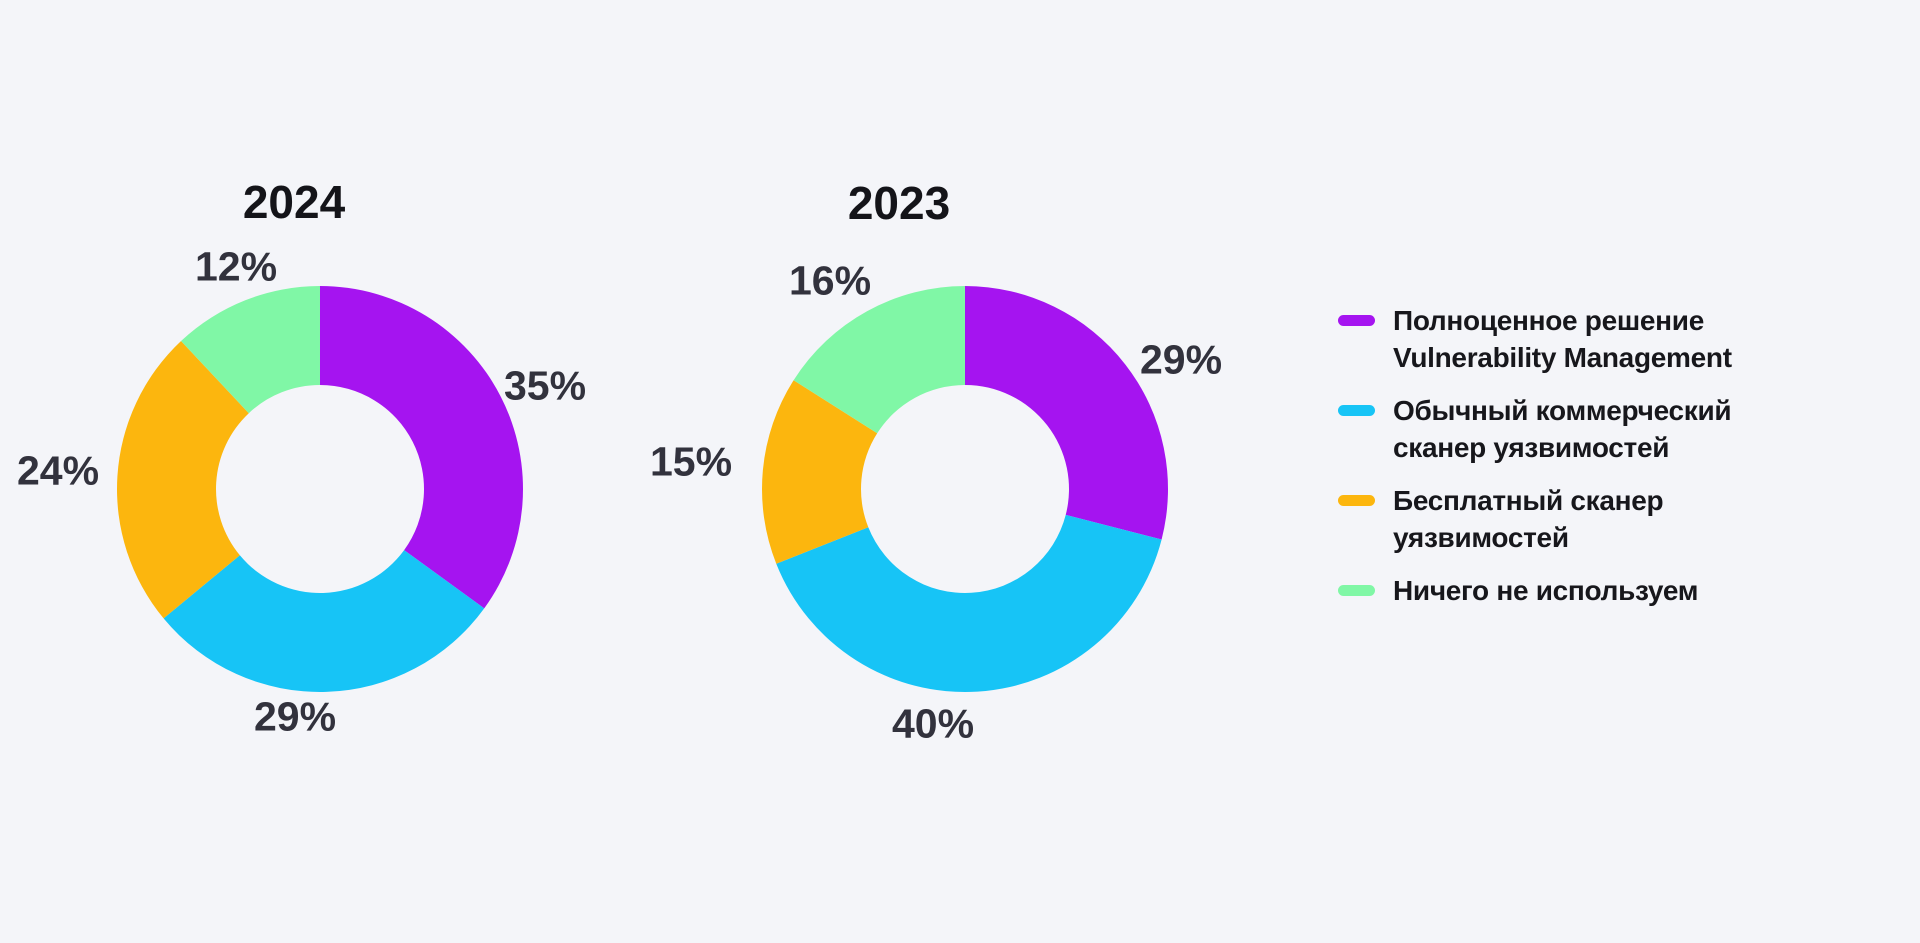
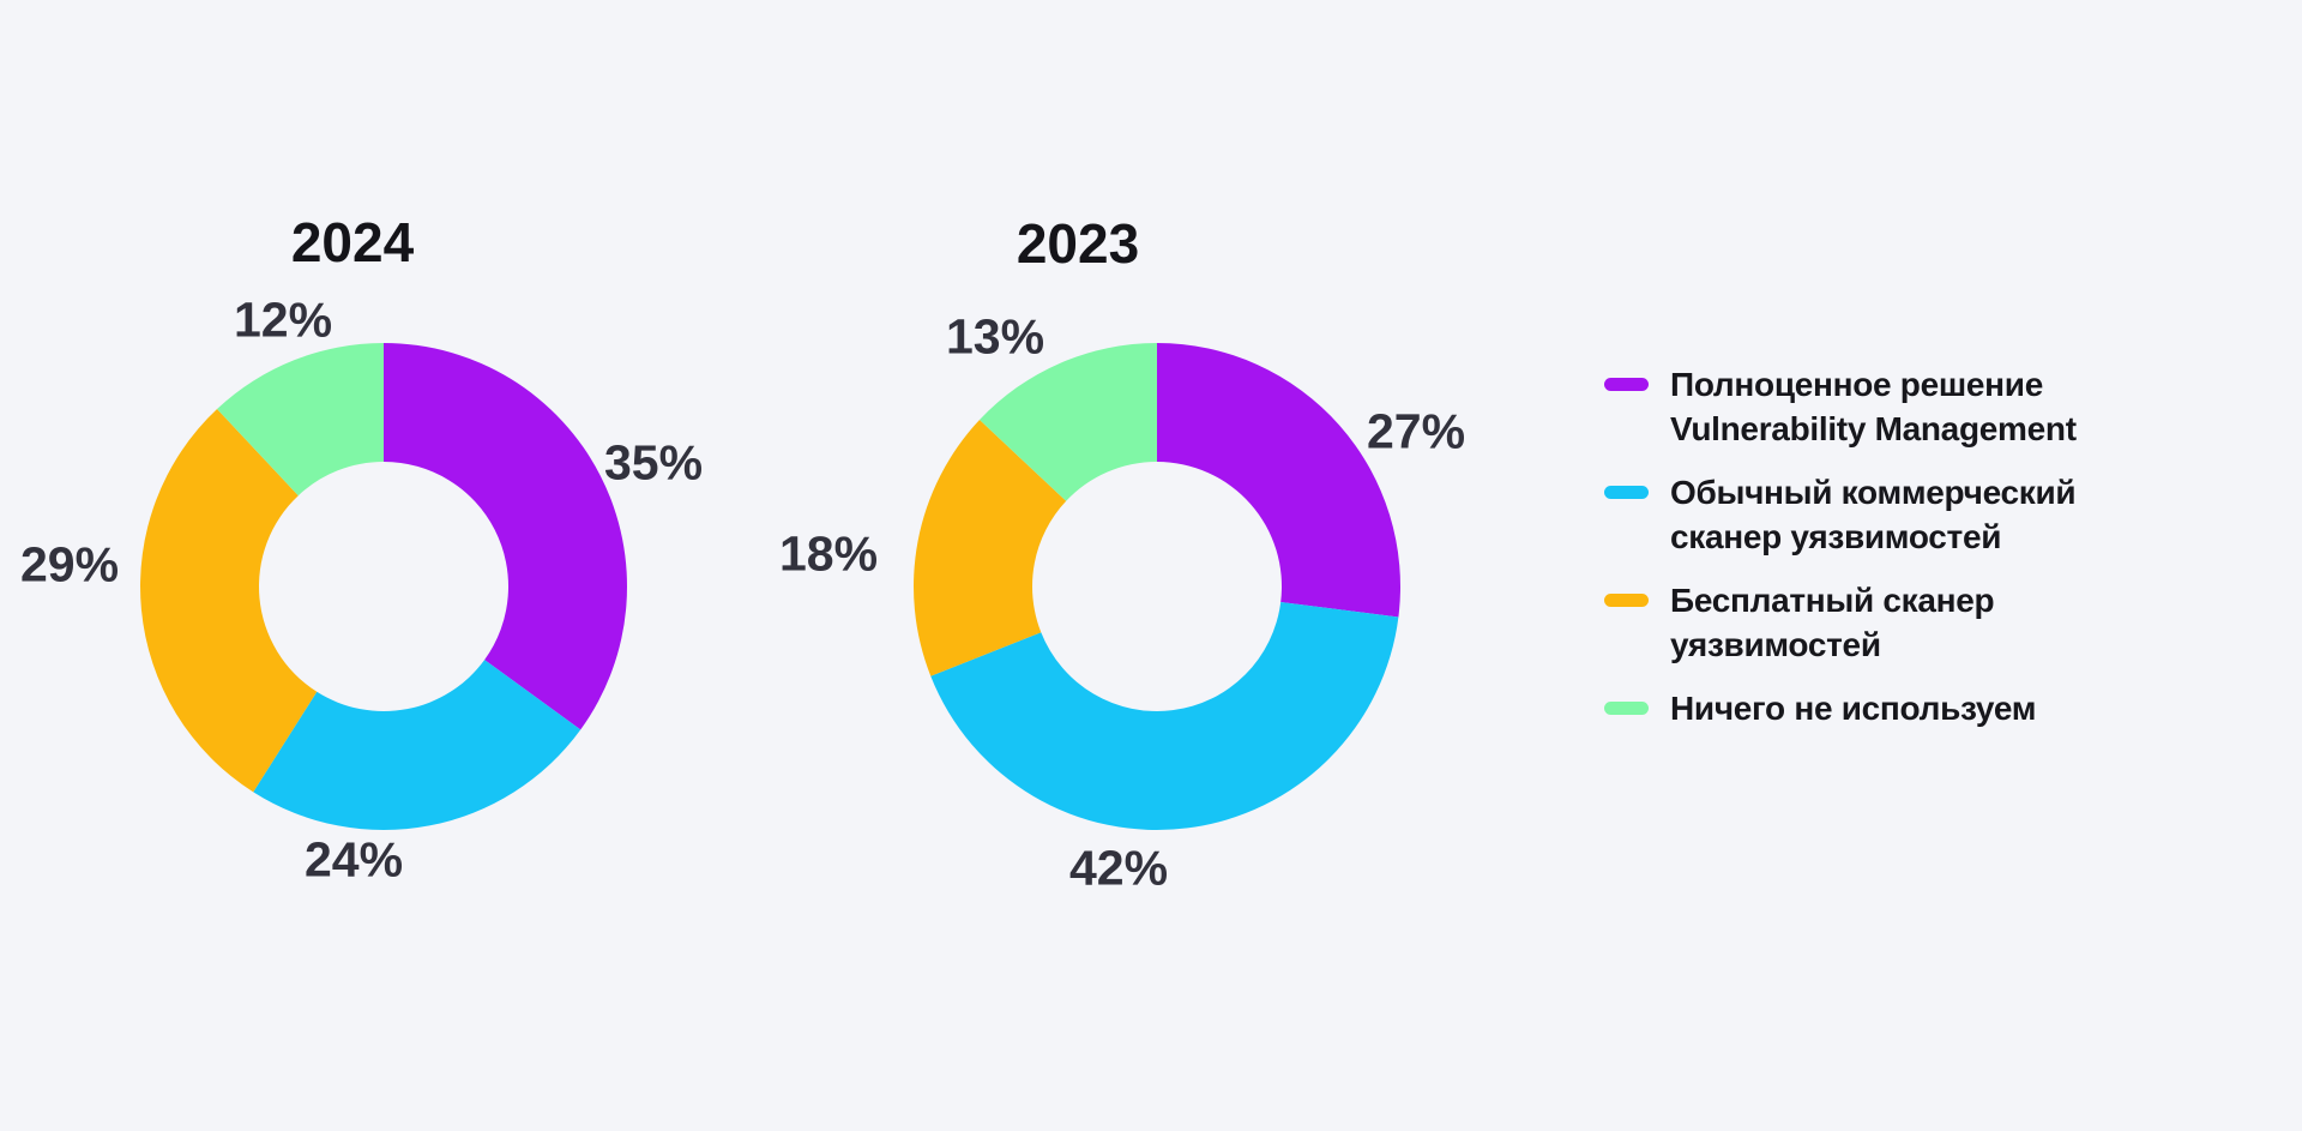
2024/Обычный коммерческий сканер уязвимостей: 29% -> 24%
2024/Бесплатный сканер уязвимостей: 24% -> 29%
2023/Полноценное решение Vulnerability Management: 29% -> 27%
2023/Обычный коммерческий сканер уязвимостей: 40% -> 42%
2023/Бесплатный сканер уязвимостей: 15% -> 18%
2023/Ничего не используем: 16% -> 13%
